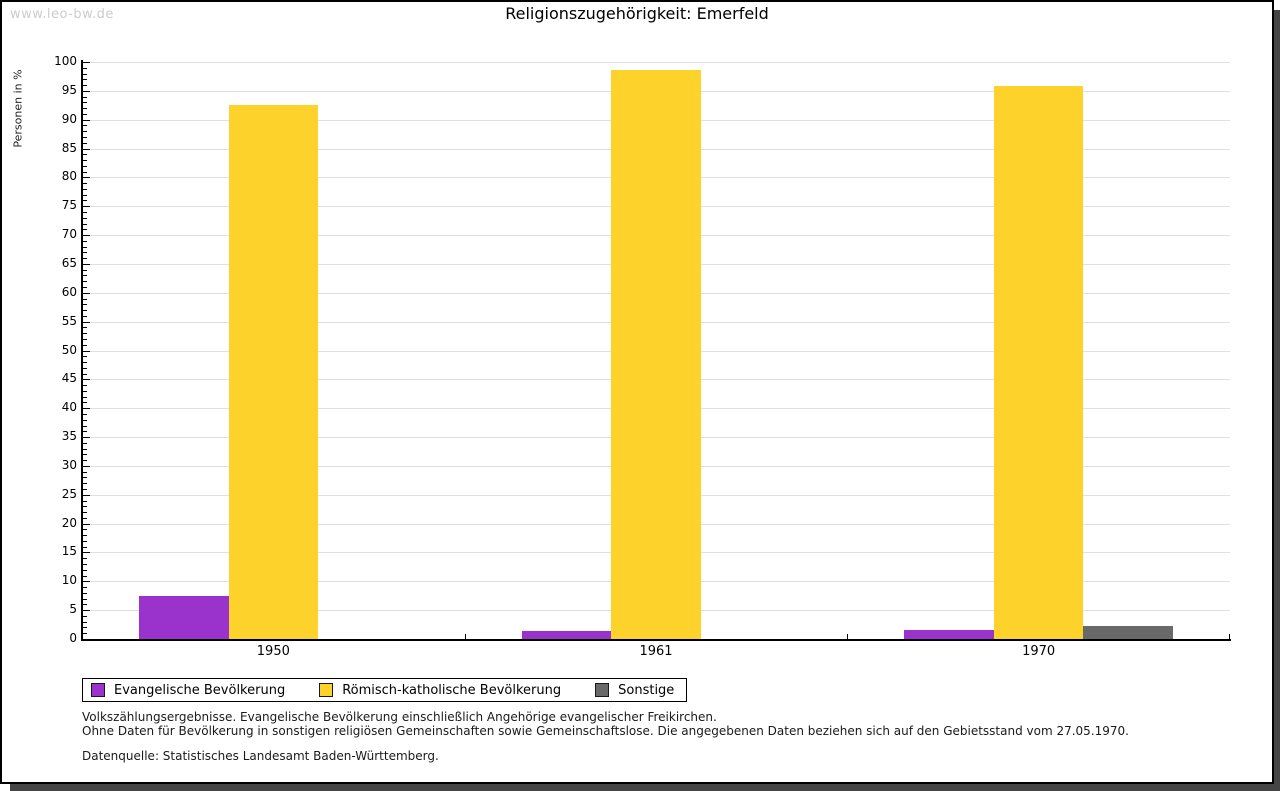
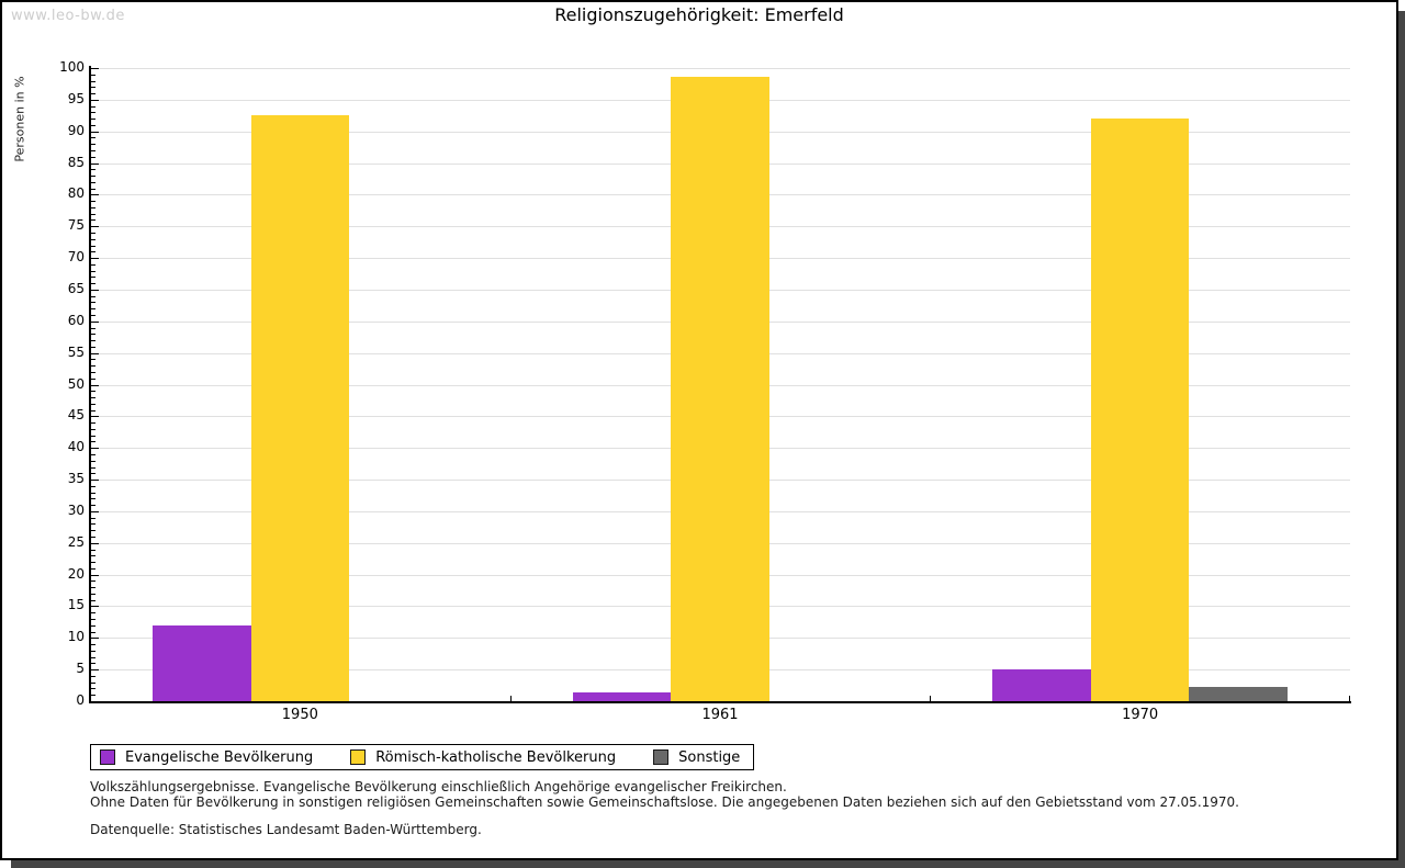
Evangelische Bevölkerung/1950: 7 -> 12
Evangelische Bevölkerung/1970: 2 -> 5
Römisch-katholische Bevölkerung/1970: 96 -> 92
